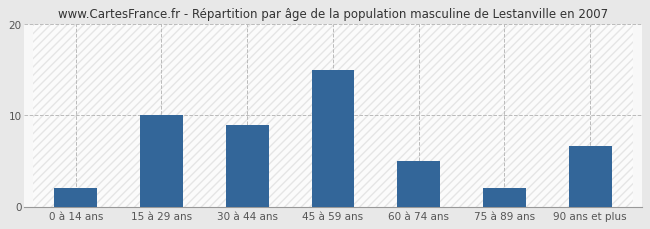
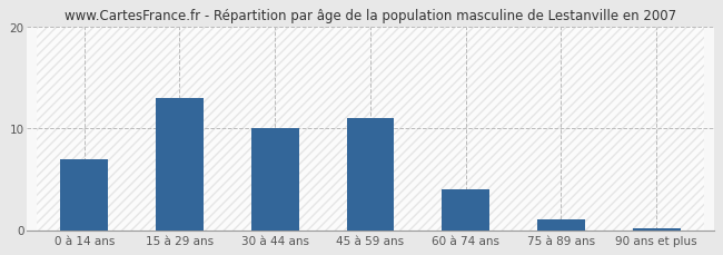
0 à 14 ans: 2.0 -> 7.0
15 à 29 ans: 10.0 -> 13.0
30 à 44 ans: 9.0 -> 10.0
45 à 59 ans: 15.0 -> 11.0
60 à 74 ans: 5.0 -> 4.0
75 à 89 ans: 2.0 -> 1.0
90 ans et plus: 6.6 -> 0.2
